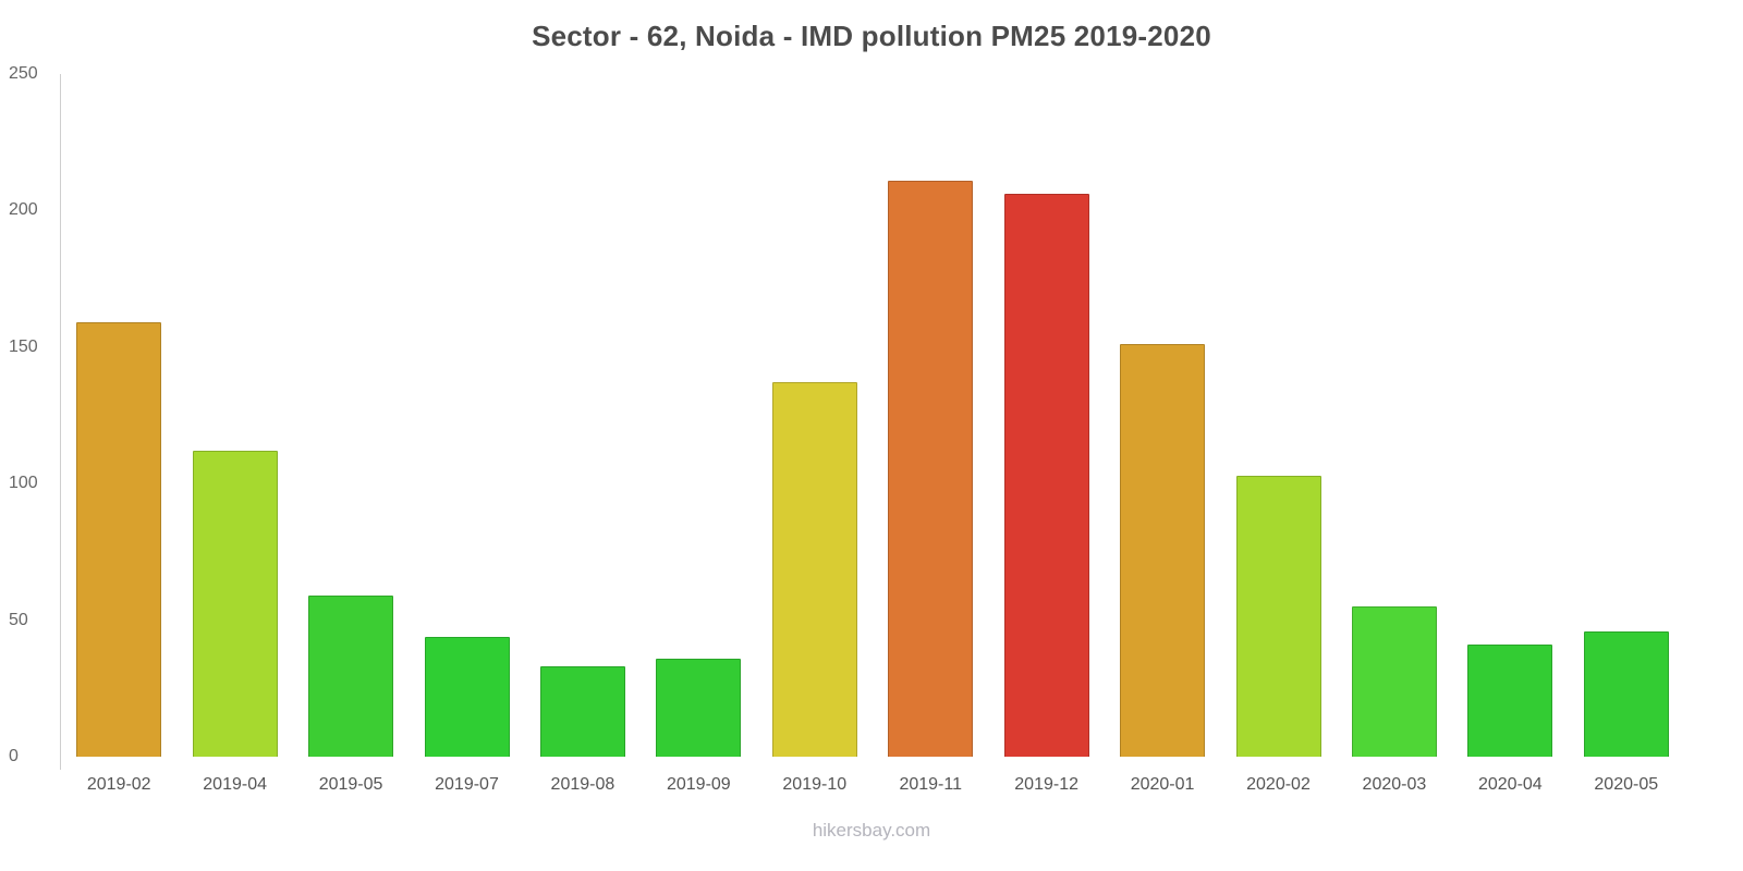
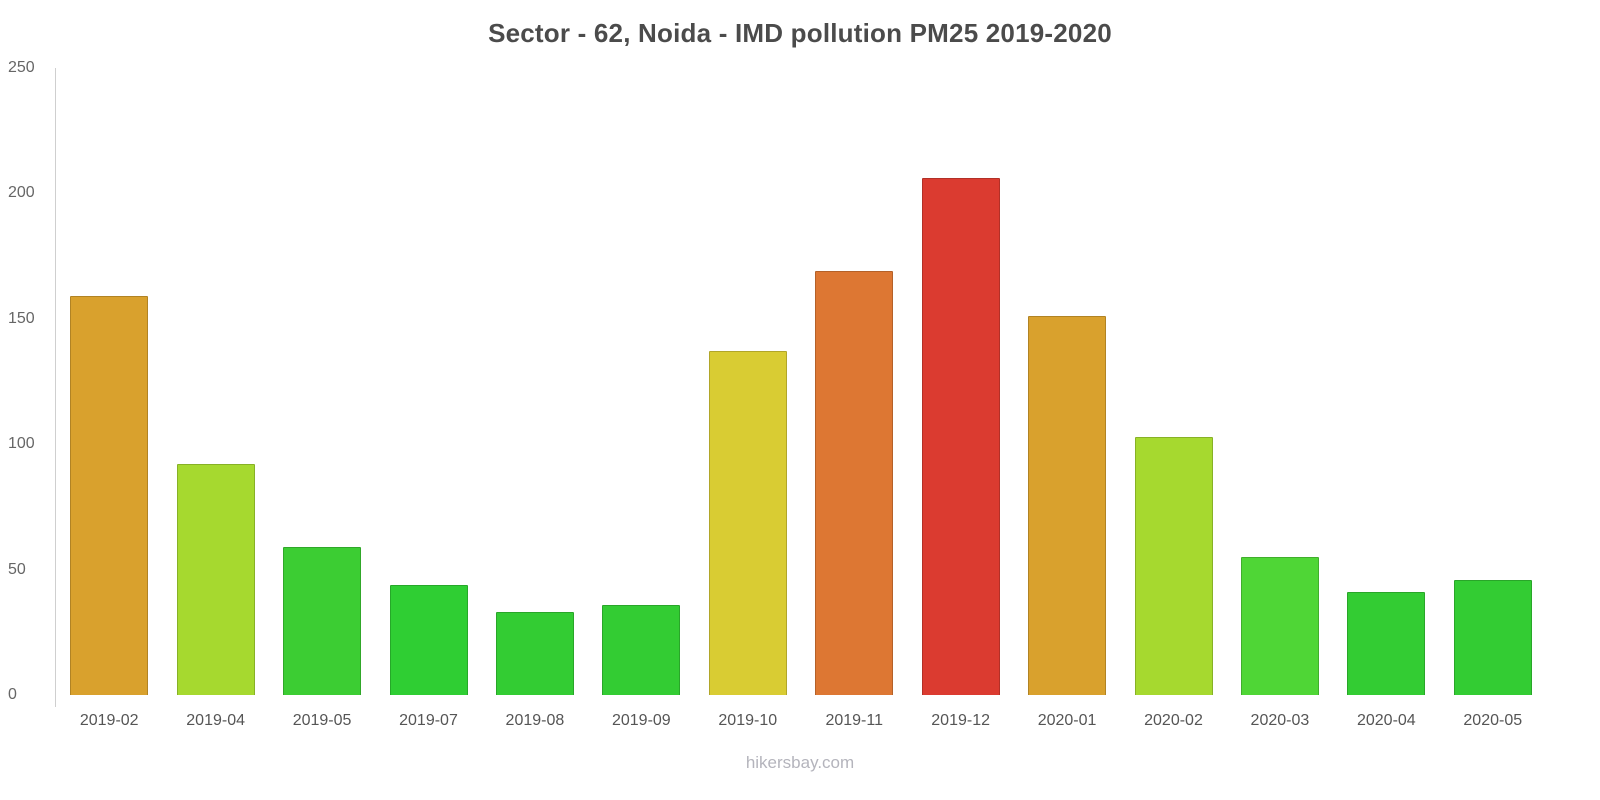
2019-04: 112 -> 92
2019-11: 211 -> 169
